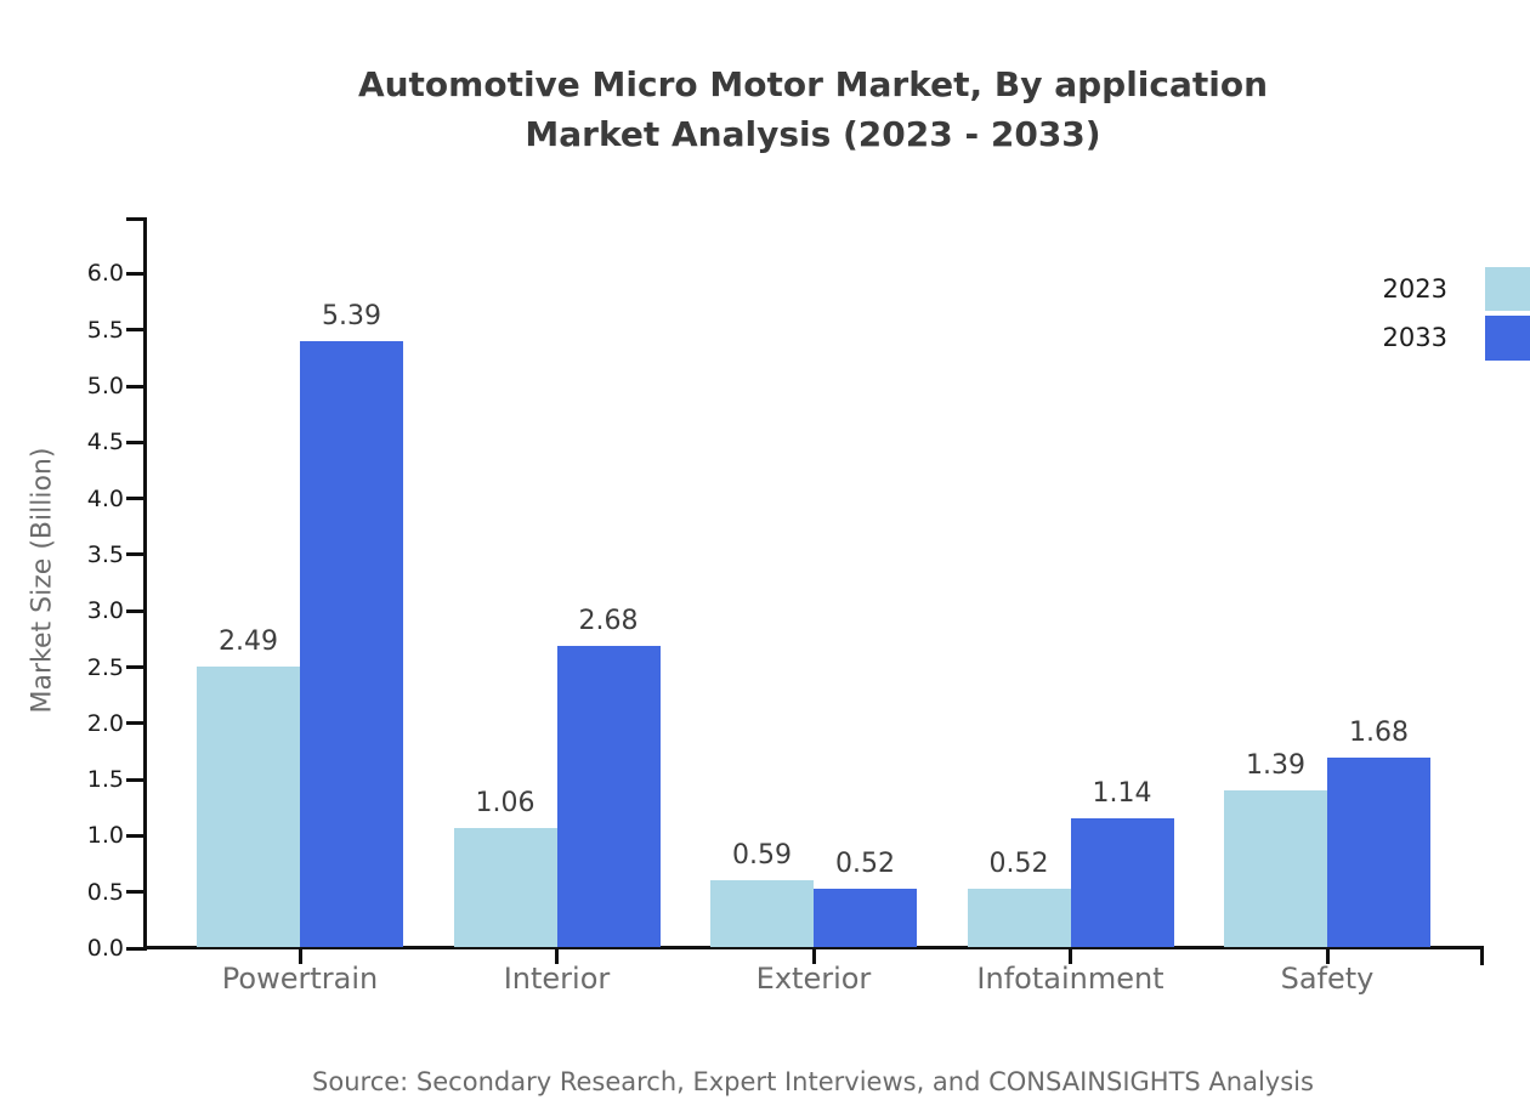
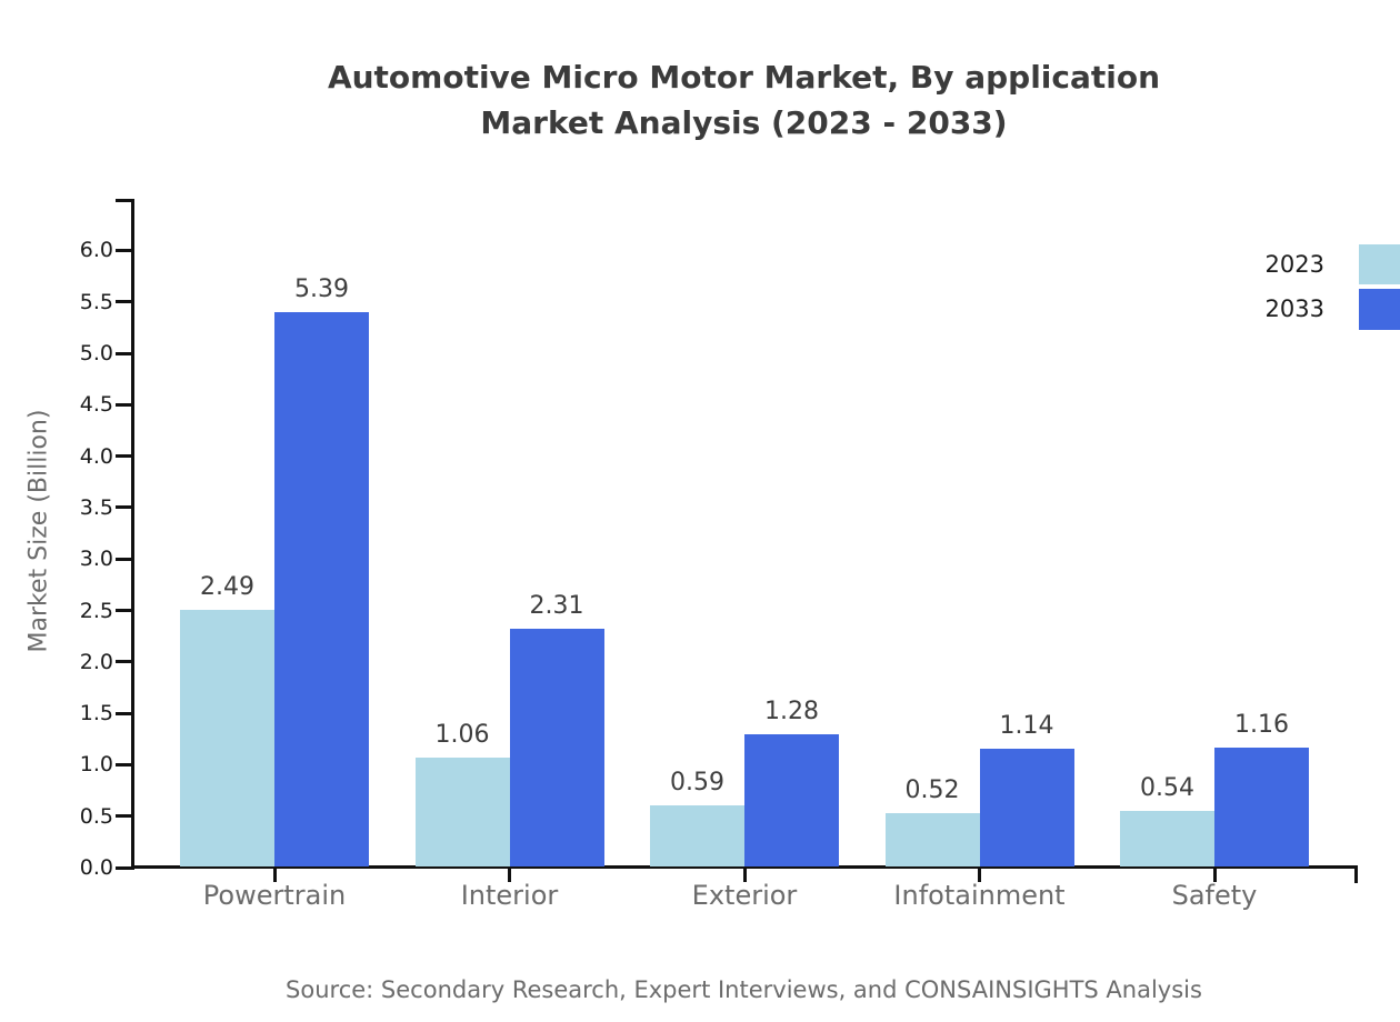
2033/Interior: 2.68 -> 2.31
2033/Exterior: 0.52 -> 1.28
2023/Safety: 1.39 -> 0.54
2033/Safety: 1.68 -> 1.16
